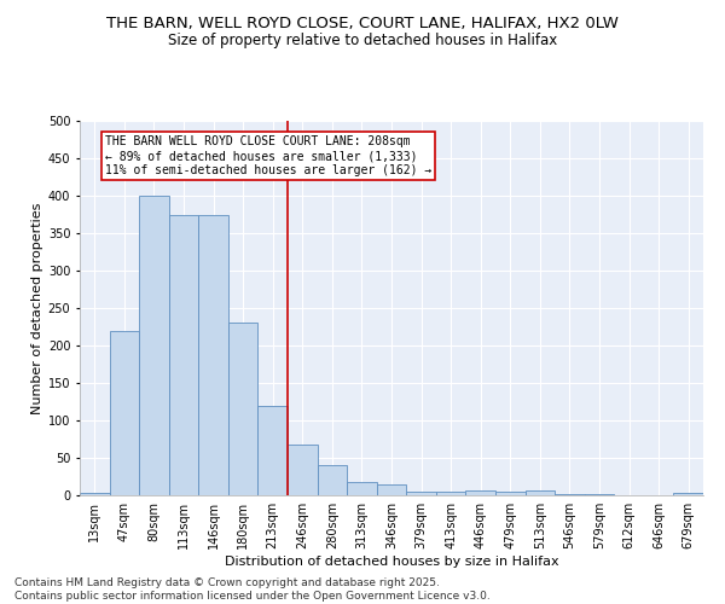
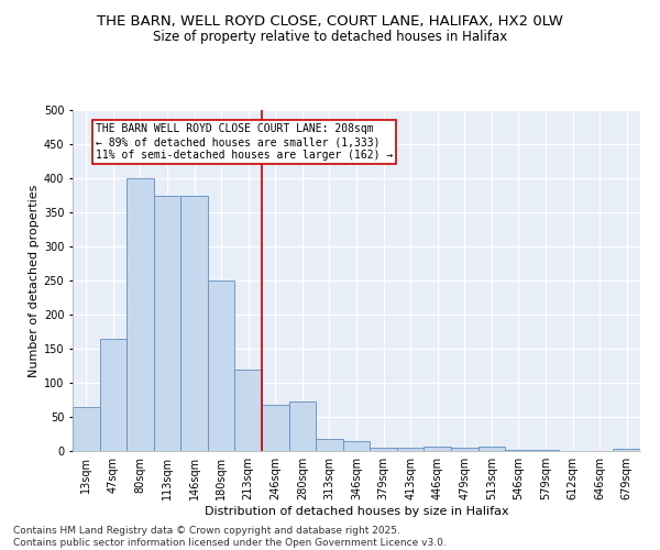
13sqm: 4 -> 64
47sqm: 220 -> 164
180sqm: 230 -> 250
280sqm: 40 -> 72
